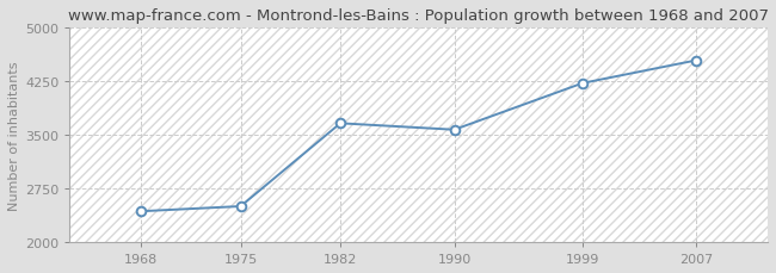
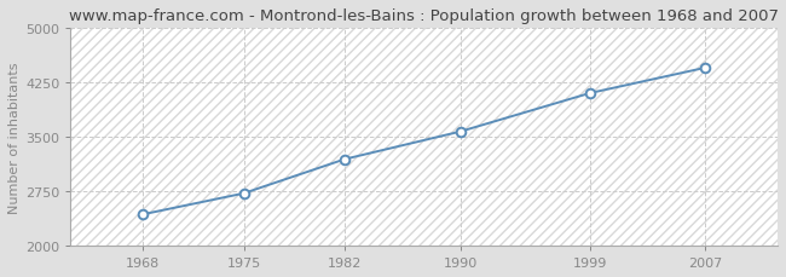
1975: 2500 -> 2720
1982: 3660 -> 3190
1999: 4220 -> 4100
2007: 4540 -> 4450
